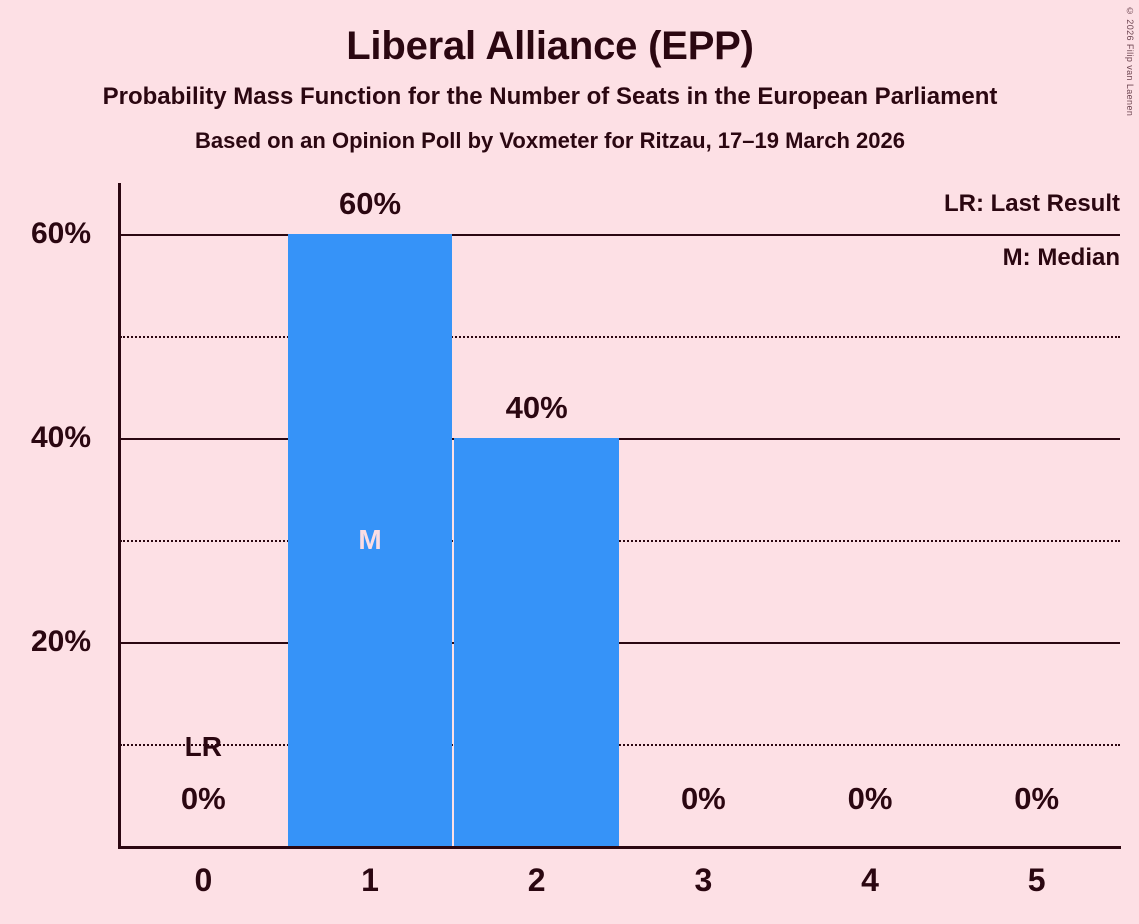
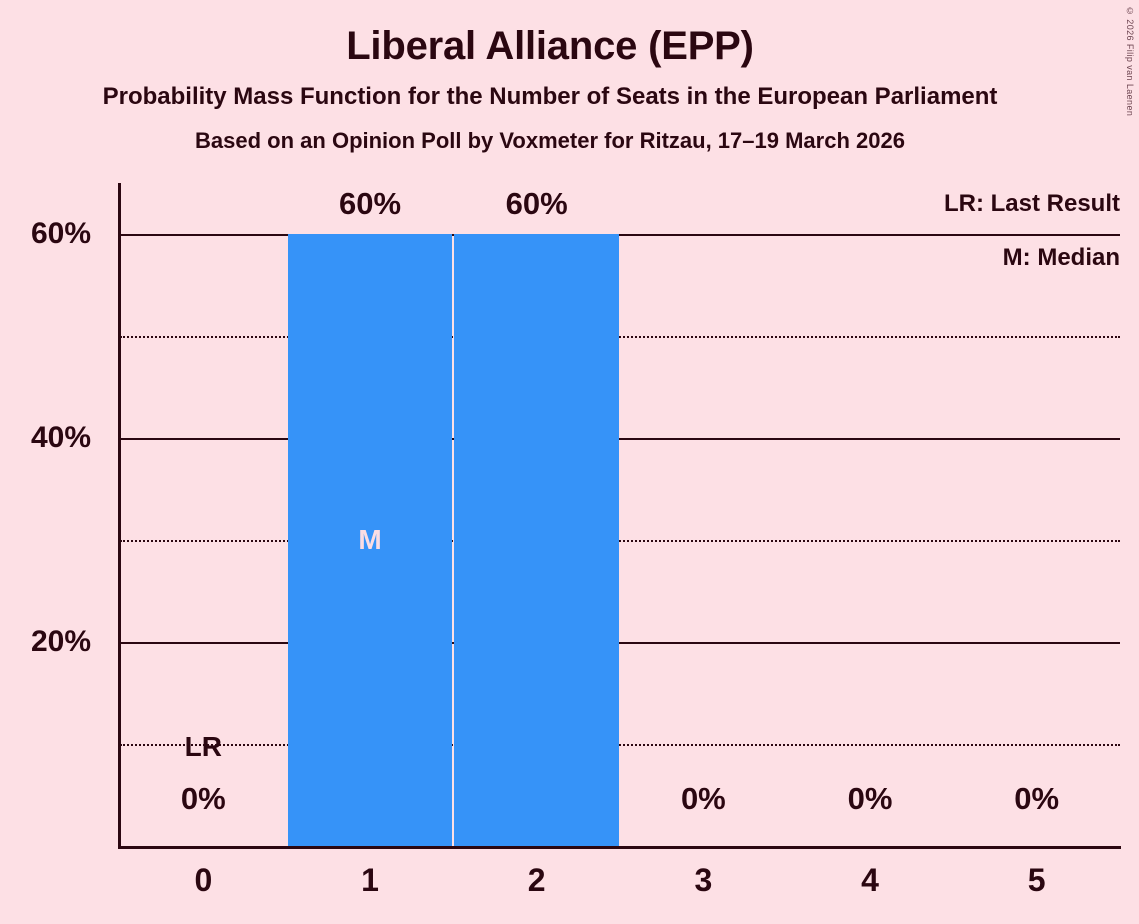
2: 40% -> 60%
